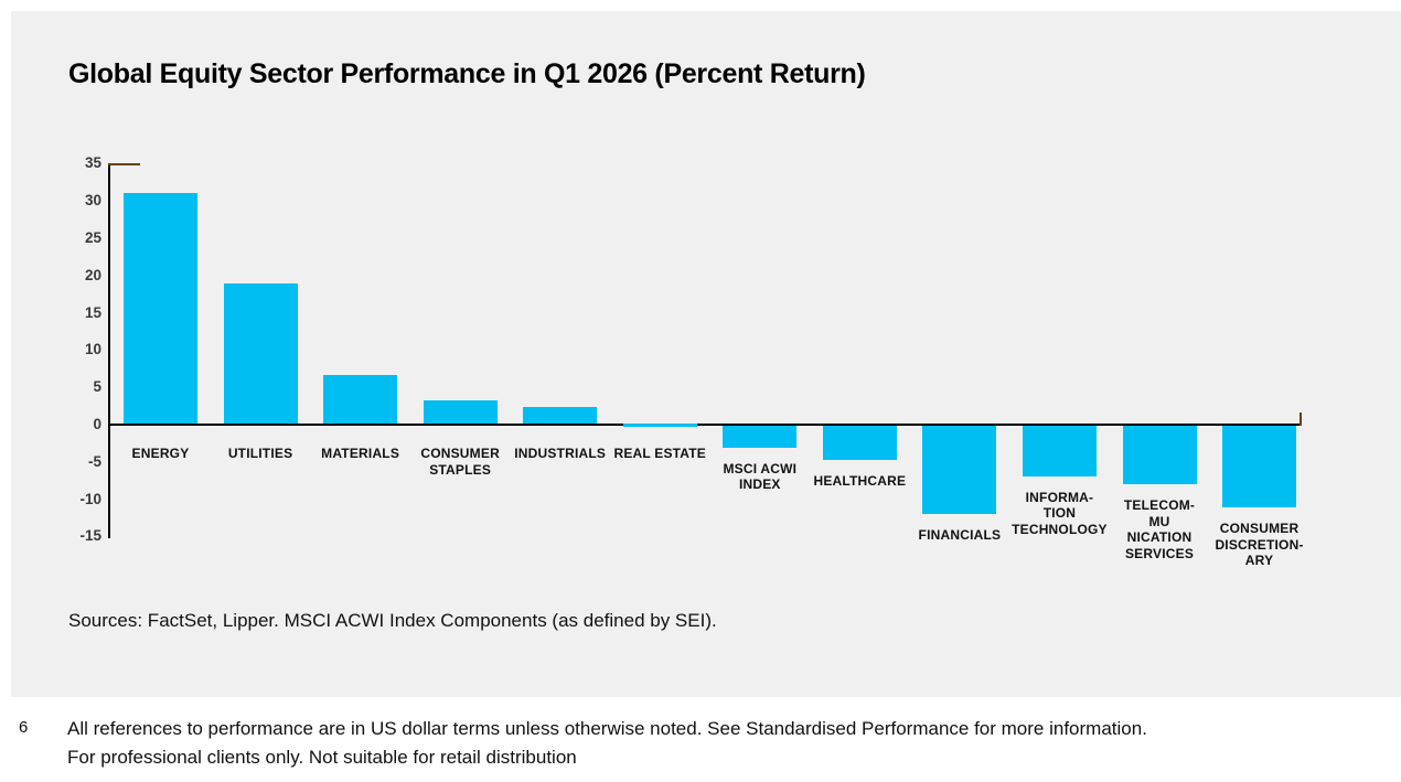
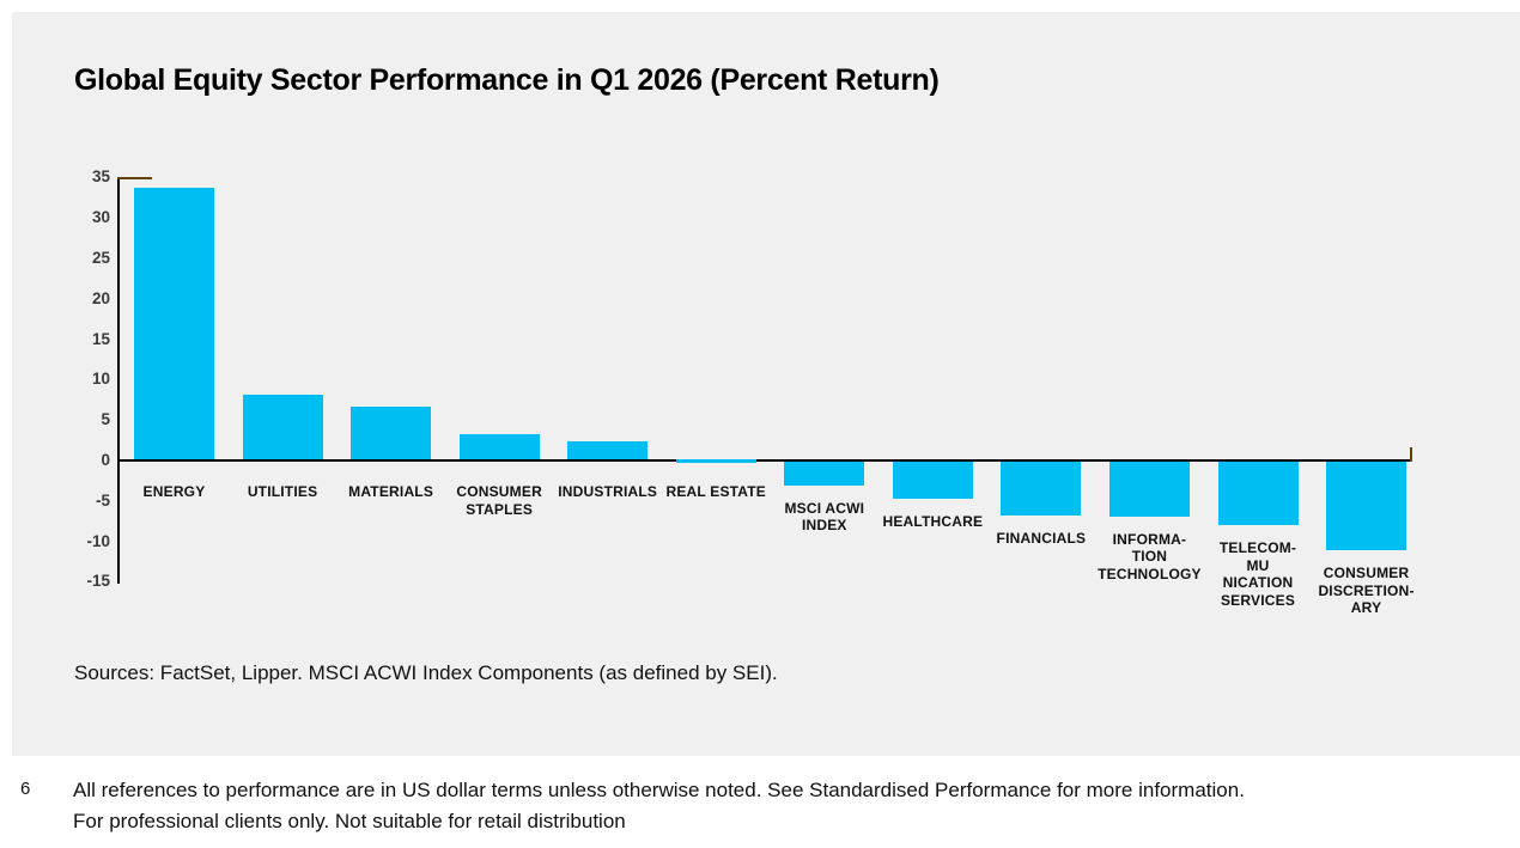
ENERGY: 31 -> 34
UTILITIES: 19 -> 8
FINANCIALS: -12 -> -7
